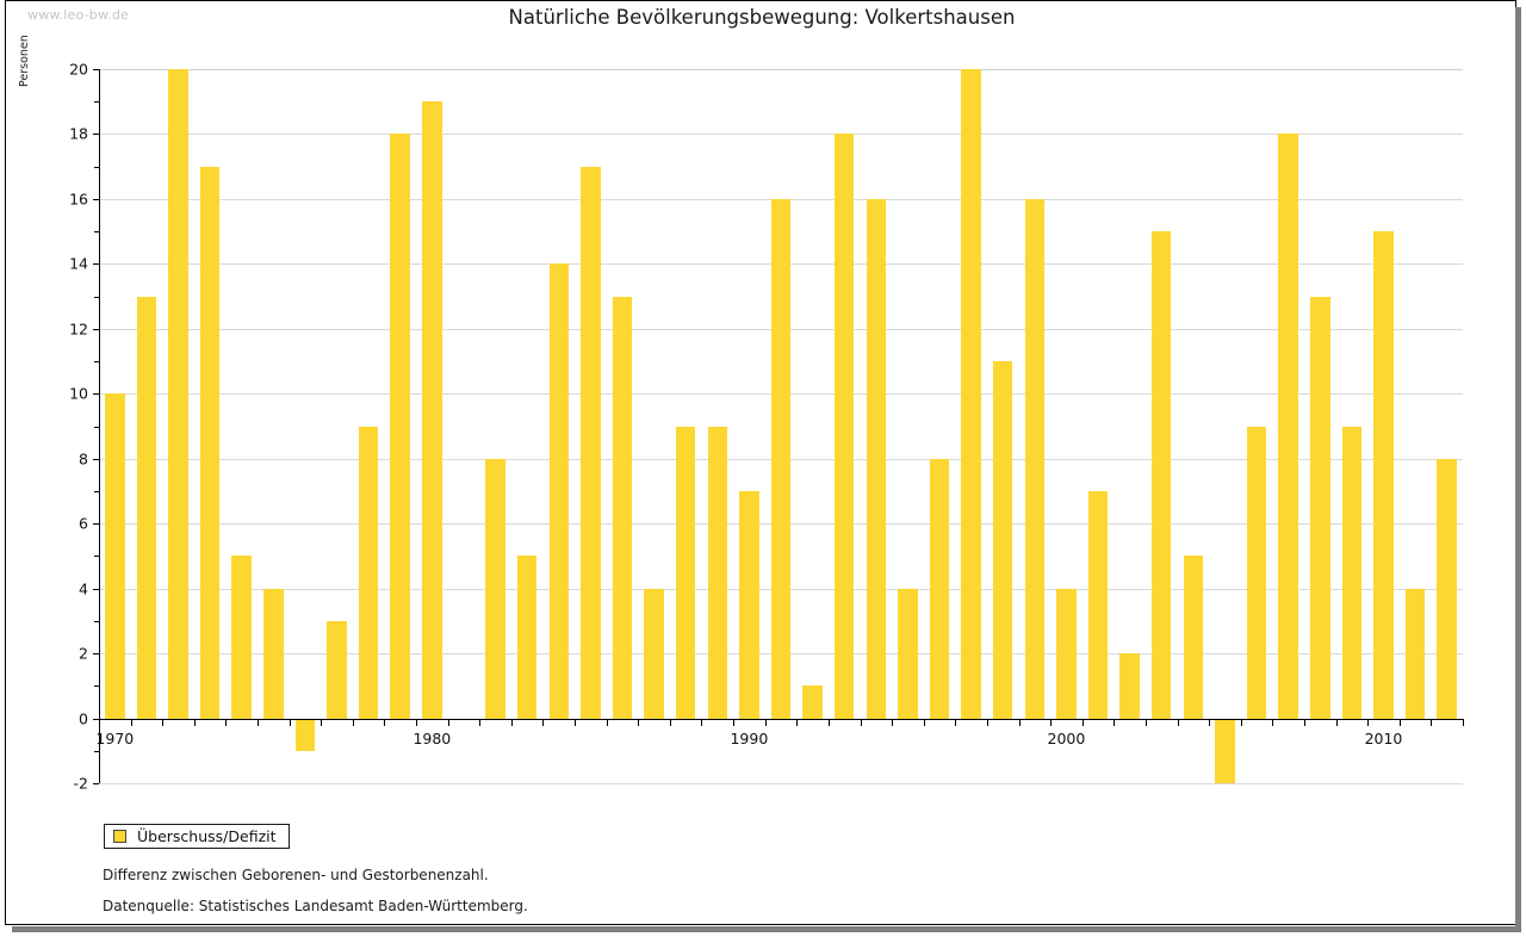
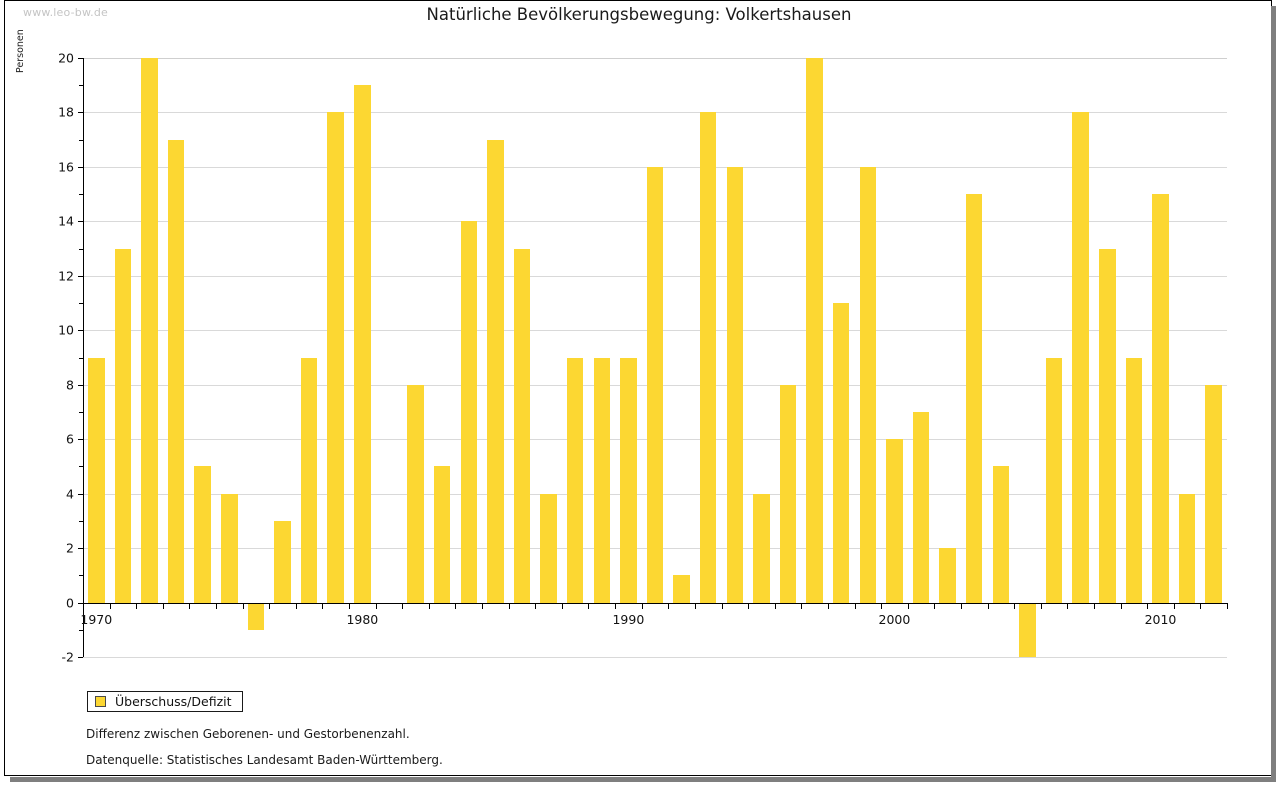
1970: 10 -> 9
1990: 7 -> 9
2000: 4 -> 6
